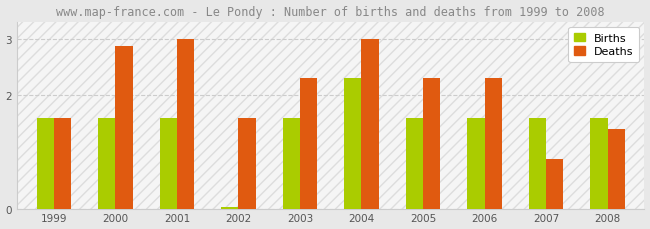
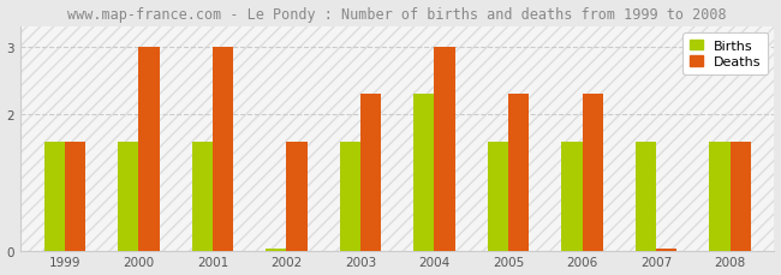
Deaths/2000: 2.86 -> 3.00
Deaths/2007: 0.88 -> 0.02
Deaths/2008: 1.40 -> 1.60
